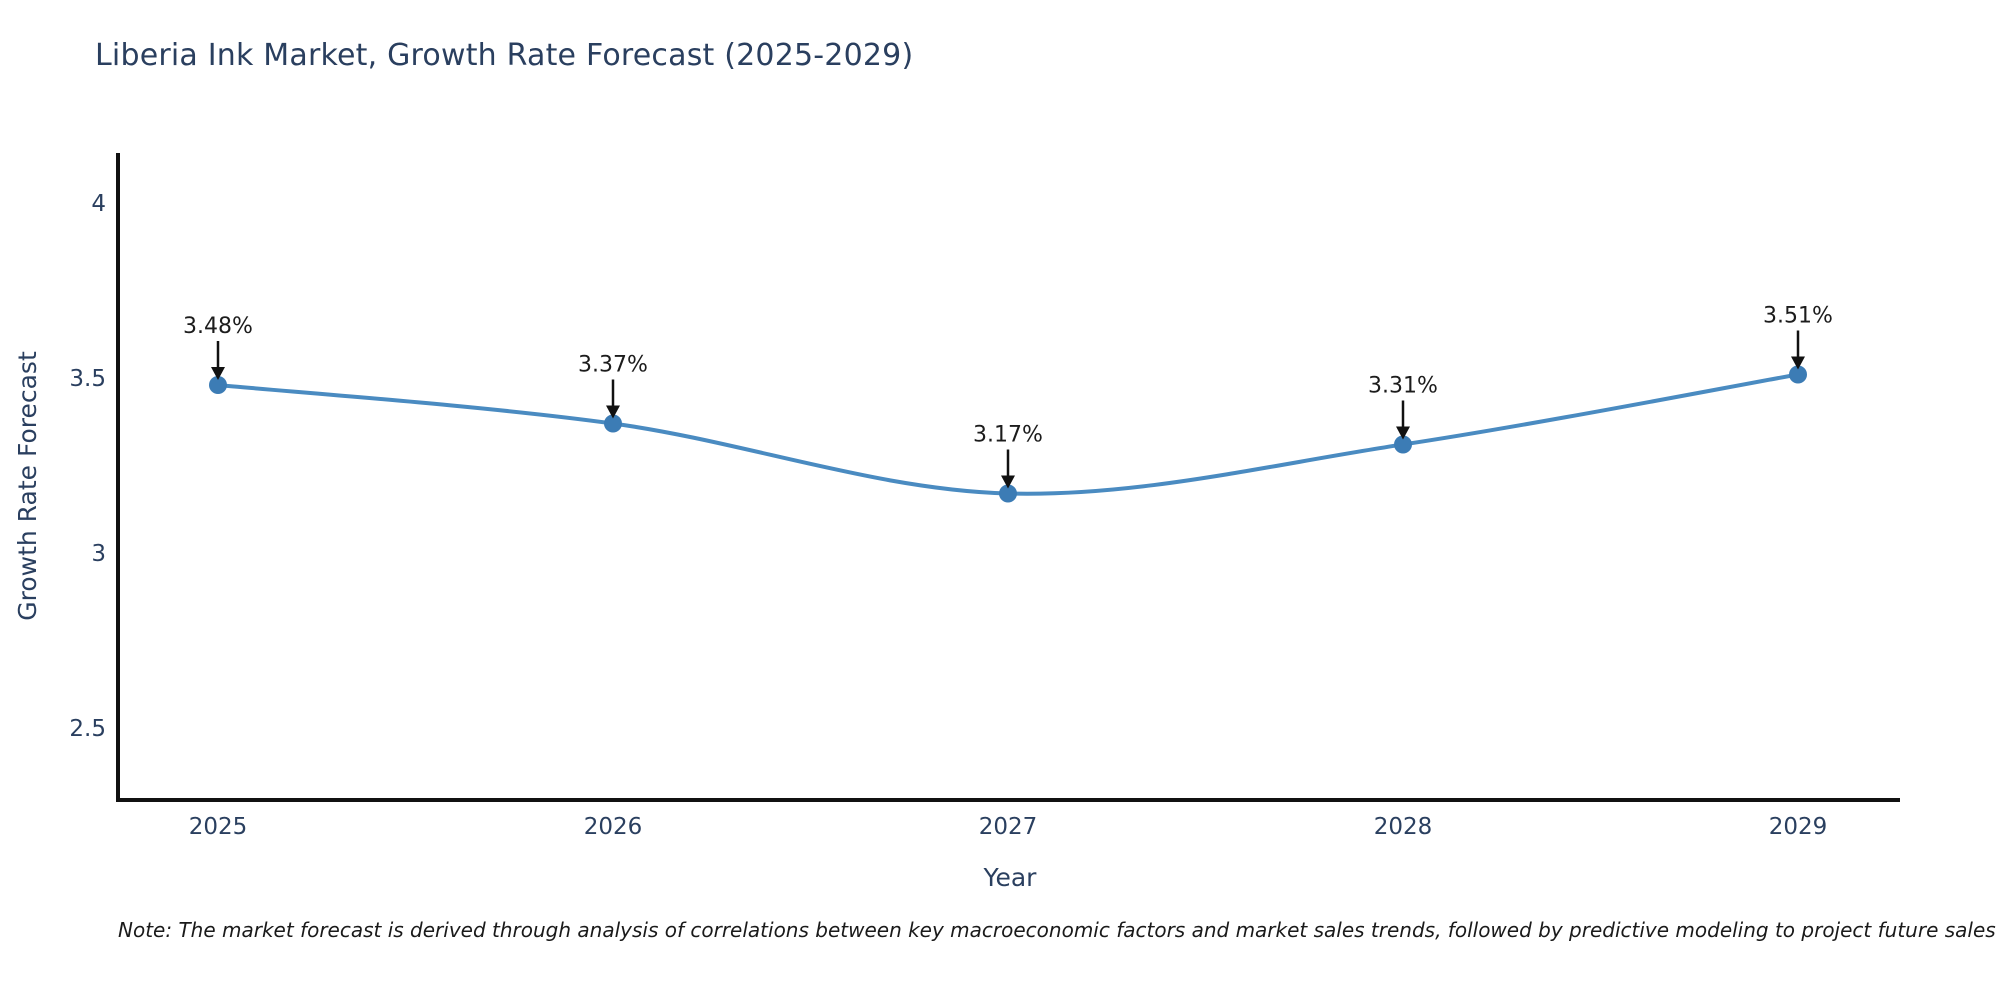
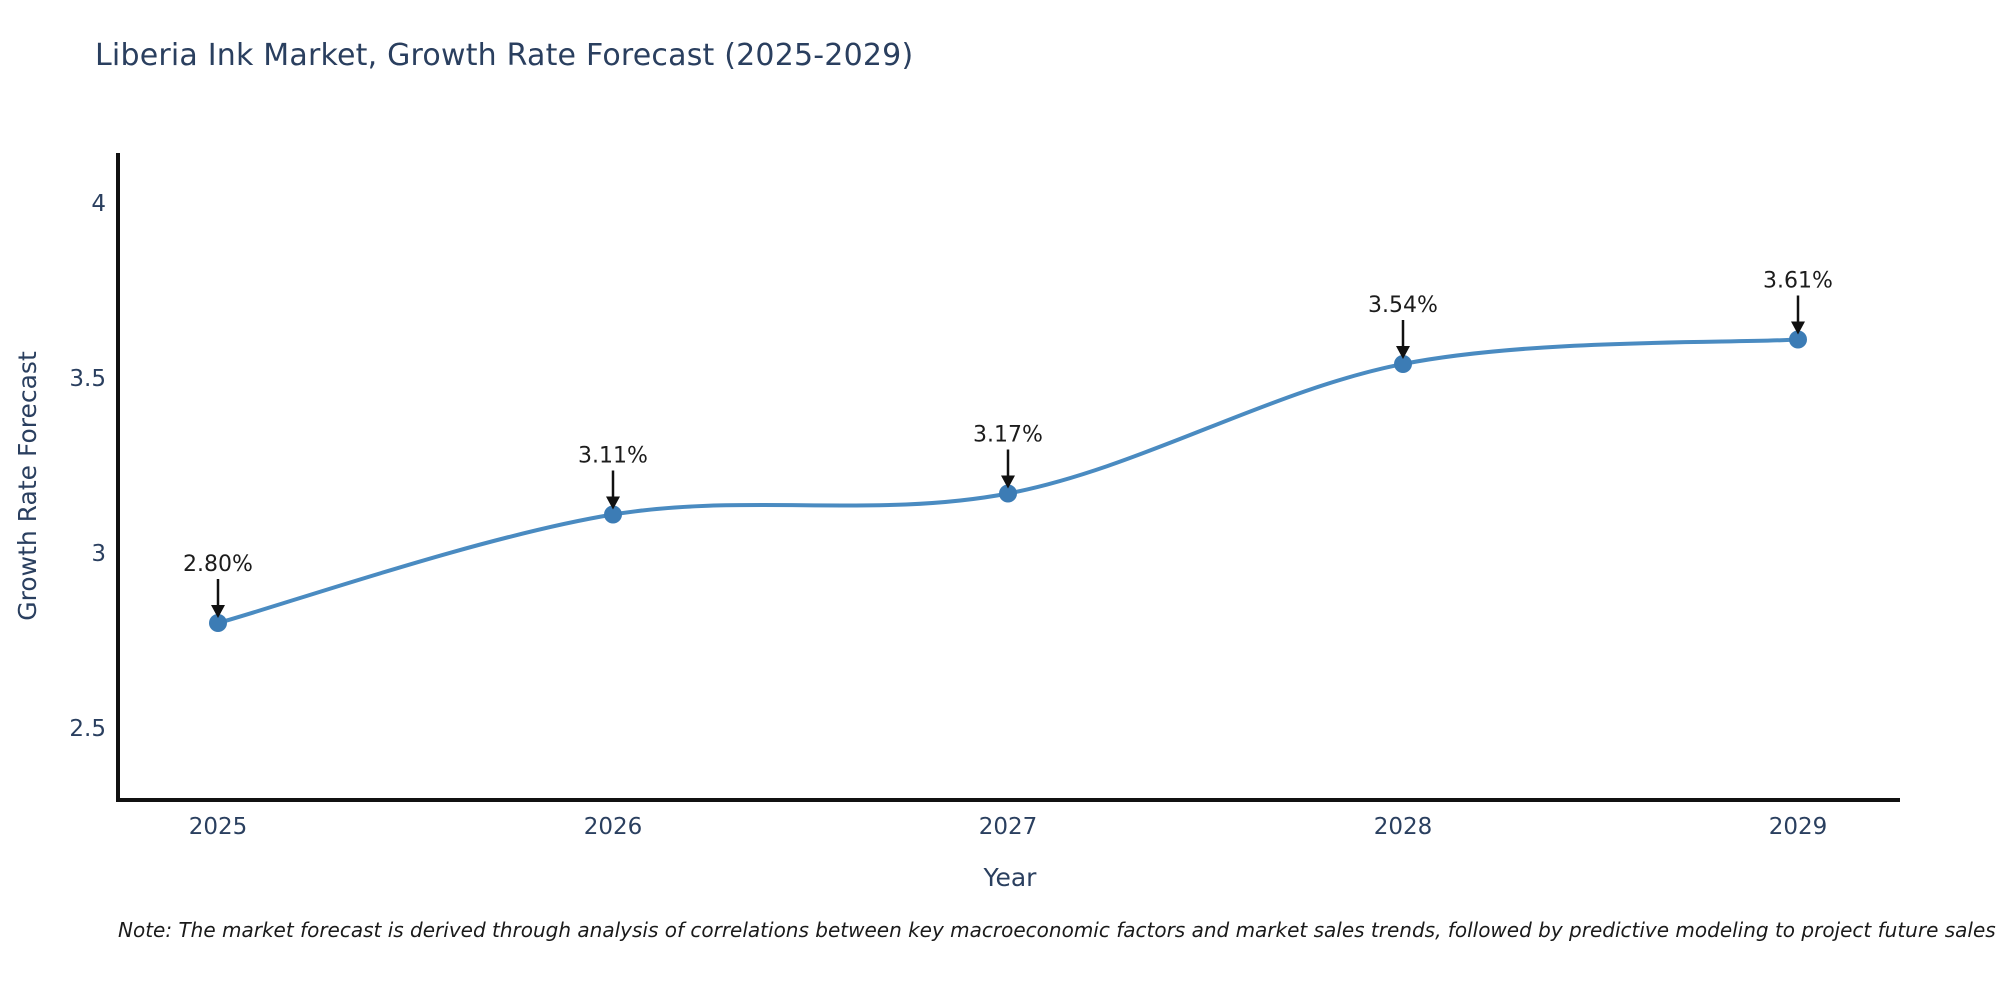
2025: 3.48% -> 2.80%
2026: 3.37% -> 3.11%
2028: 3.31% -> 3.54%
2029: 3.51% -> 3.61%
